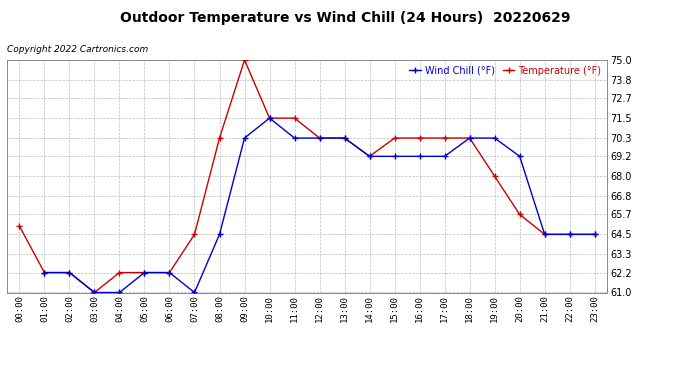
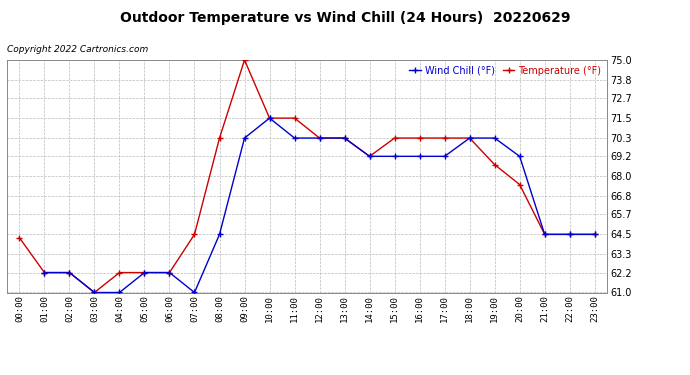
Temperature (°F)/00:00: 65.0 -> 64.3
Temperature (°F)/19:00: 68.0 -> 68.7
Temperature (°F)/20:00: 65.7 -> 67.5
